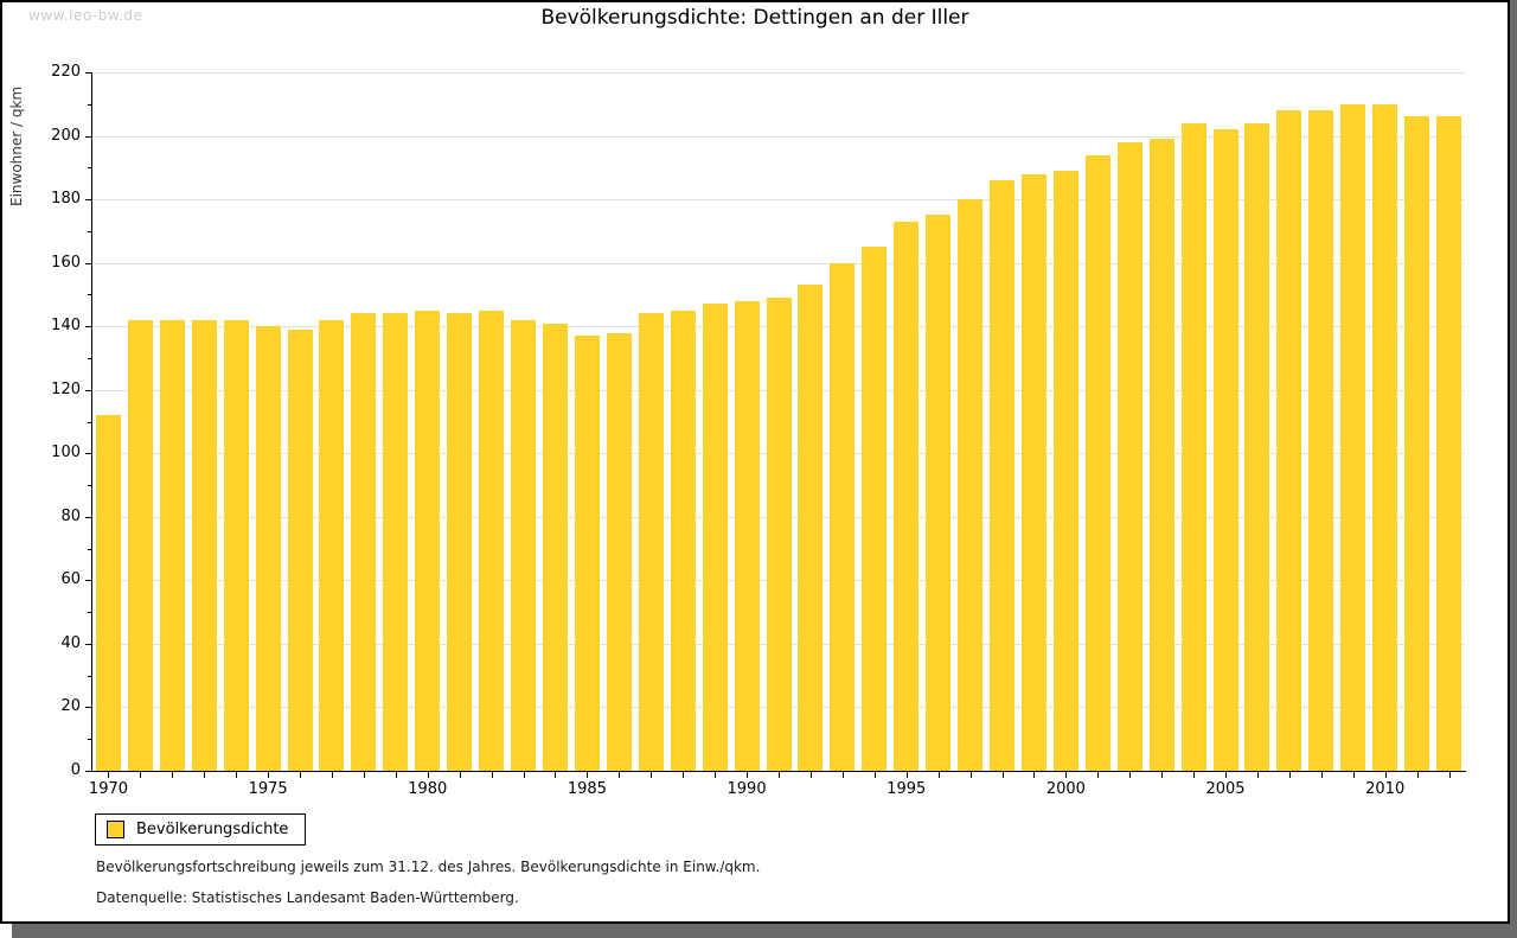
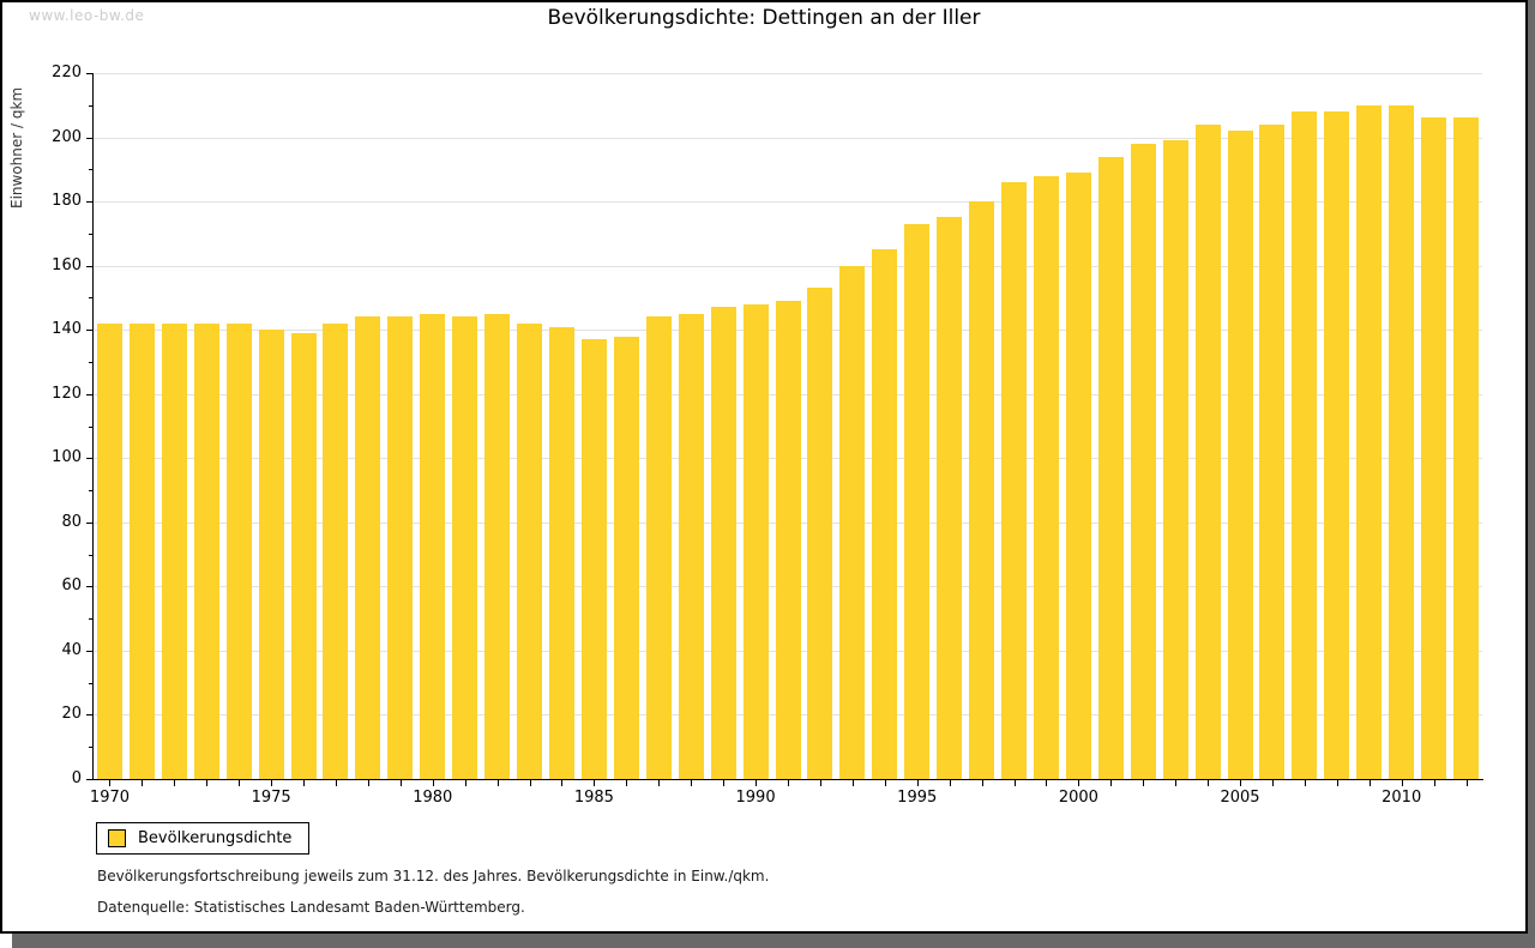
1970: 112 -> 142
